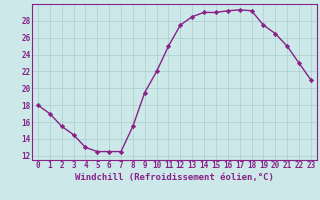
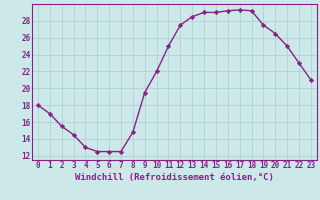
8: 15.5 -> 14.8
